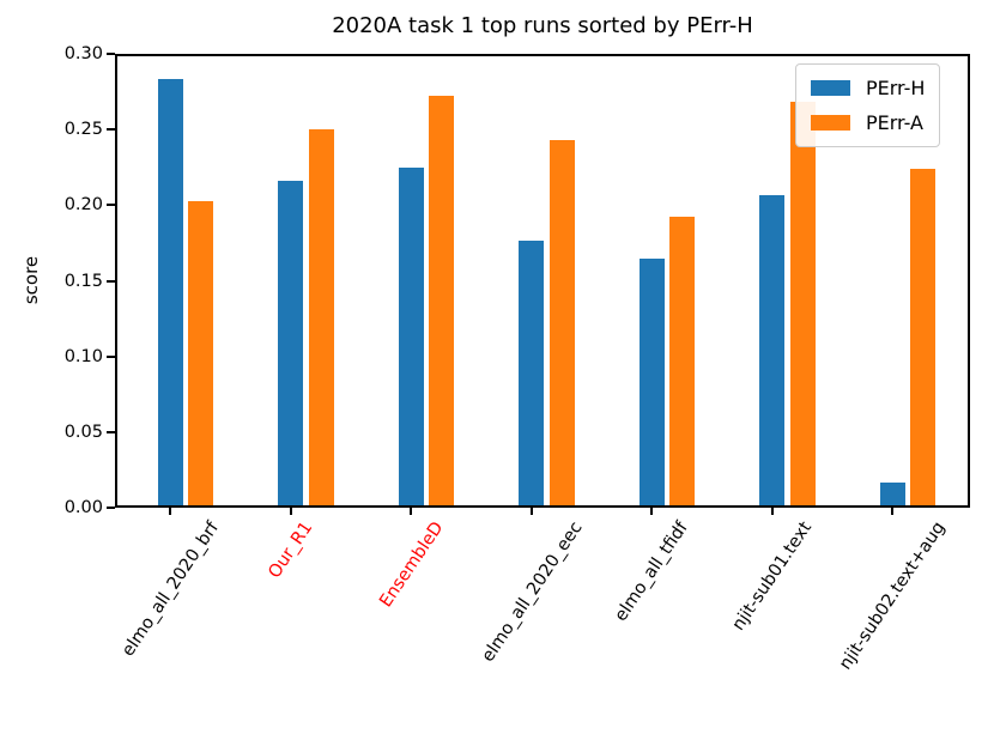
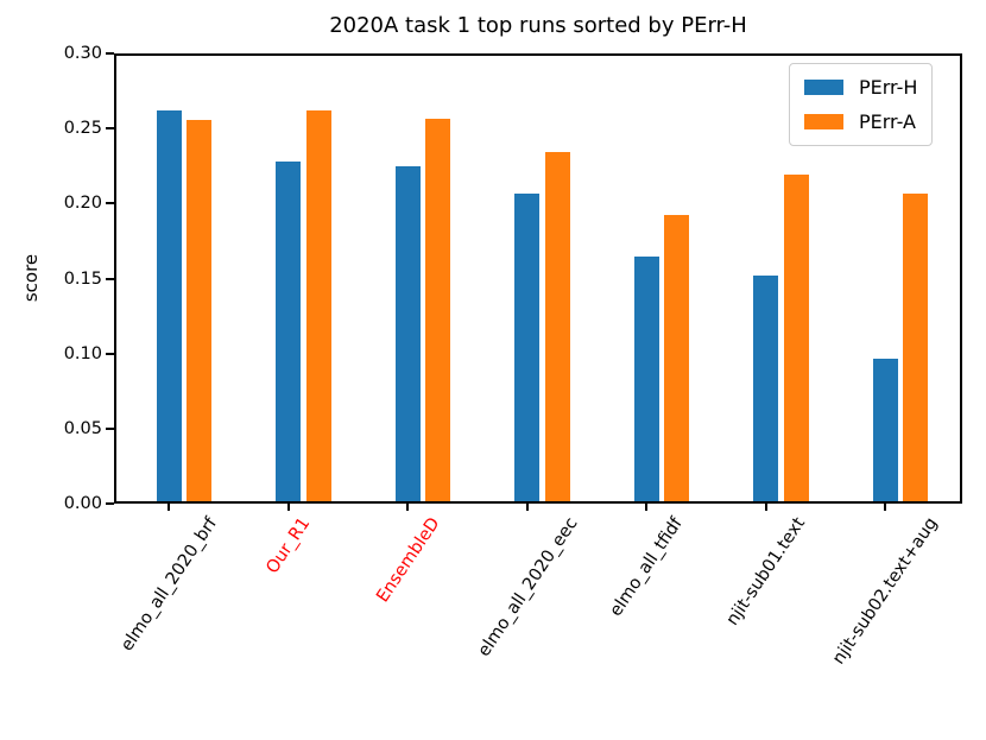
PErr-H/elmo_all_2020_brf: 0.285 -> 0.263
PErr-A/elmo_all_2020_brf: 0.203 -> 0.257
PErr-H/Our_R1: 0.217 -> 0.229
PErr-A/Our_R1: 0.251 -> 0.263
PErr-A/EnsembleD: 0.274 -> 0.258
PErr-H/elmo_all_2020_eec: 0.177 -> 0.207
PErr-A/elmo_all_2020_eec: 0.244 -> 0.235
PErr-H/njit-sub01.text: 0.207 -> 0.152
PErr-A/njit-sub01.text: 0.270 -> 0.220
PErr-H/njit-sub02.text+aug: 0.015 -> 0.096
PErr-A/njit-sub02.text+aug: 0.225 -> 0.207
